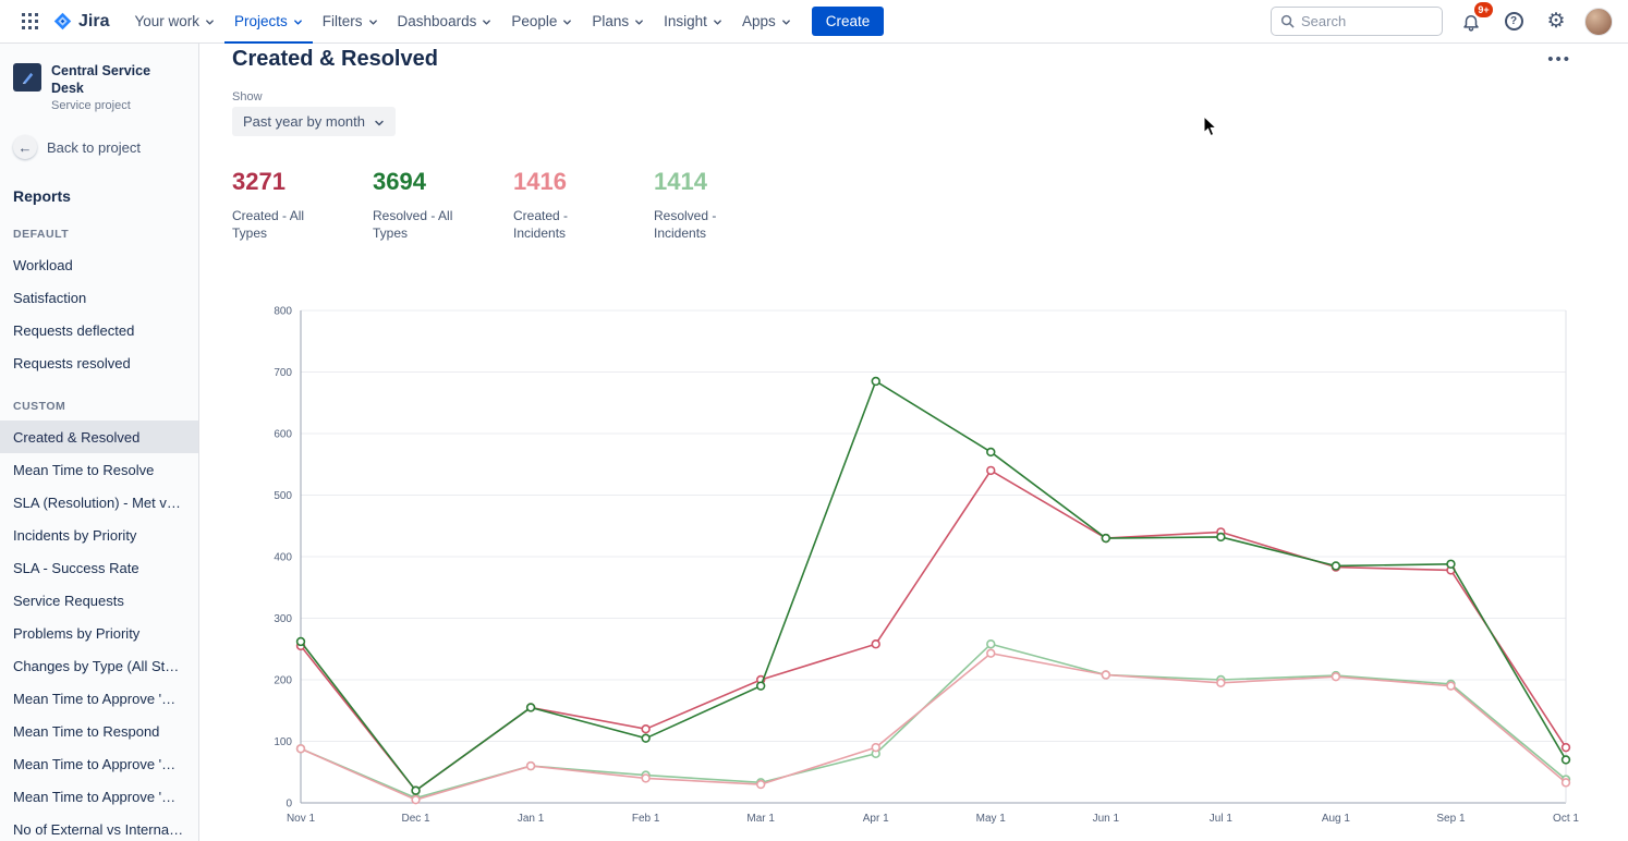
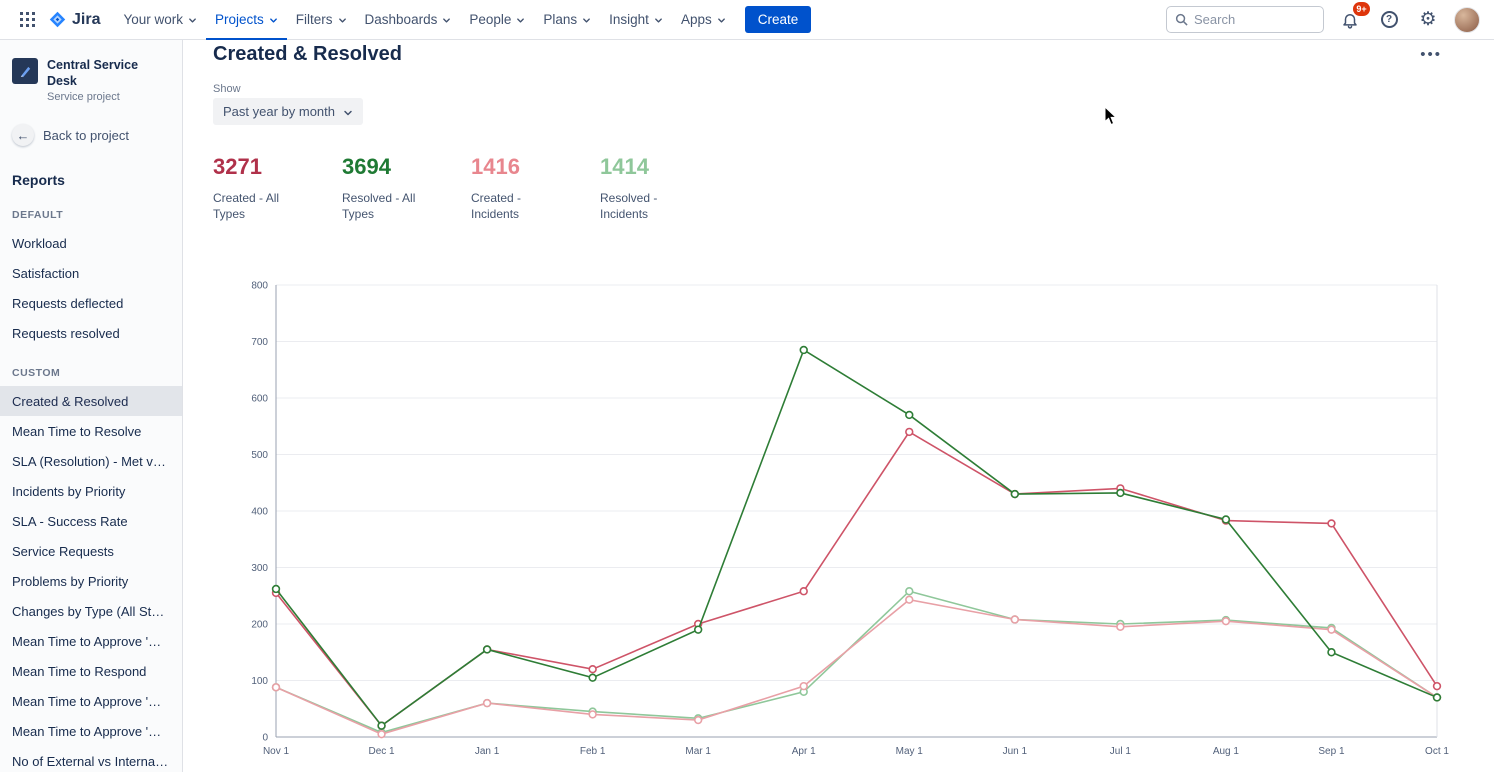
Resolved - All Types/Sep 1: 390 -> 150
Resolved - Incidents/Oct 1: 40 -> 70
Created - Incidents/Oct 1: 30 -> 70
